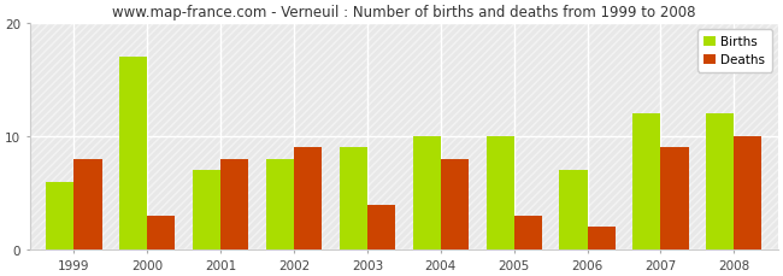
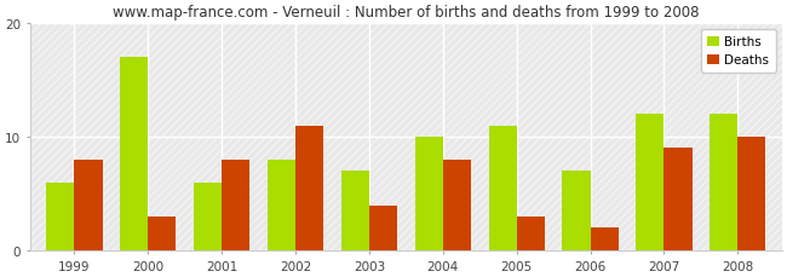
Births/2001: 7 -> 6
Deaths/2002: 9 -> 11
Births/2003: 9 -> 7
Births/2005: 10 -> 11
